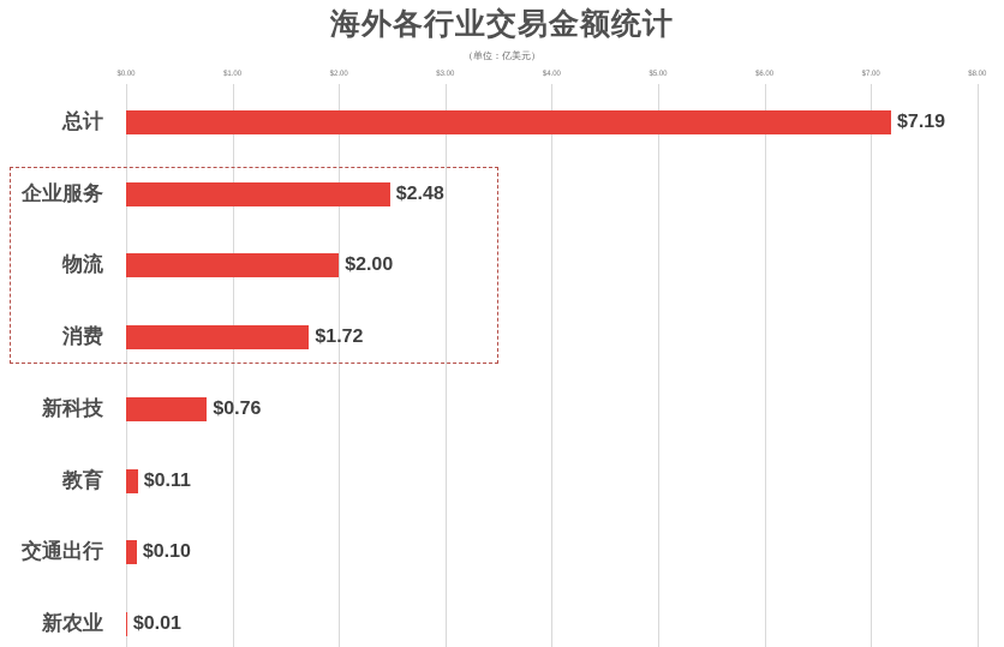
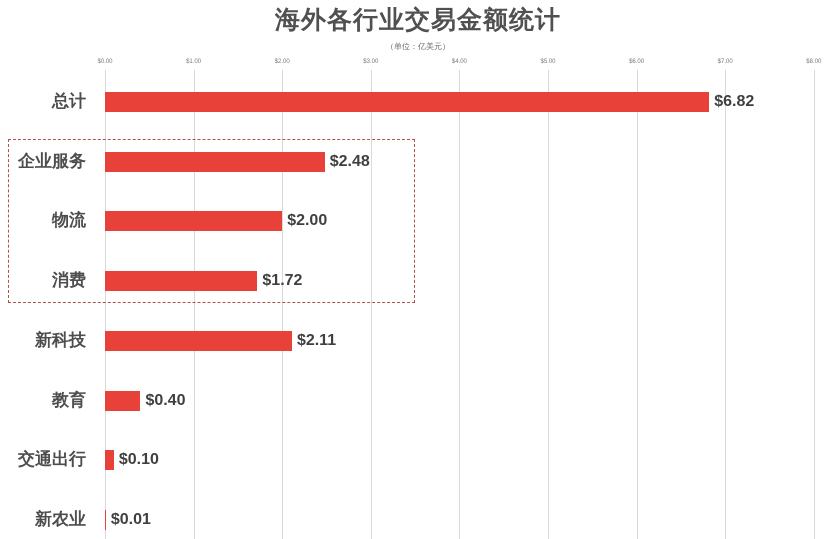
总计: $7.19 -> $6.82
新科技: $0.76 -> $2.11
教育: $0.11 -> $0.40
